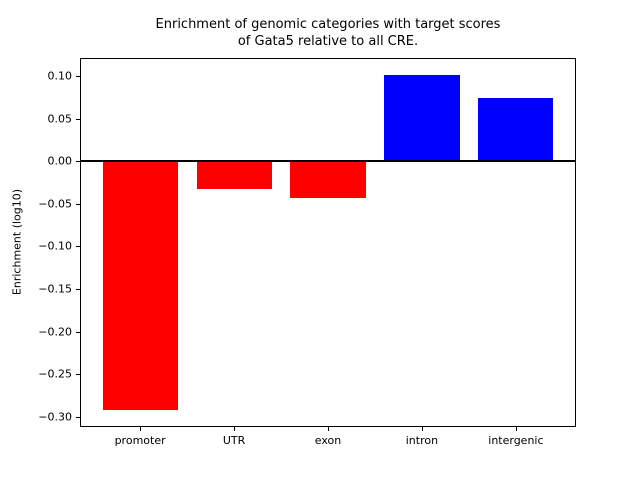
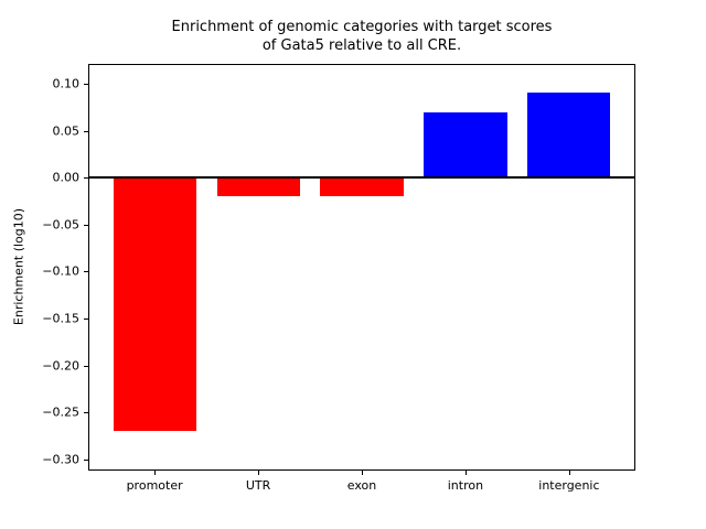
promoter: -0.29 -> -0.27
UTR: -0.03 -> -0.02
exon: -0.04 -> -0.02
intron: 0.10 -> 0.07
intergenic: 0.07 -> 0.09
